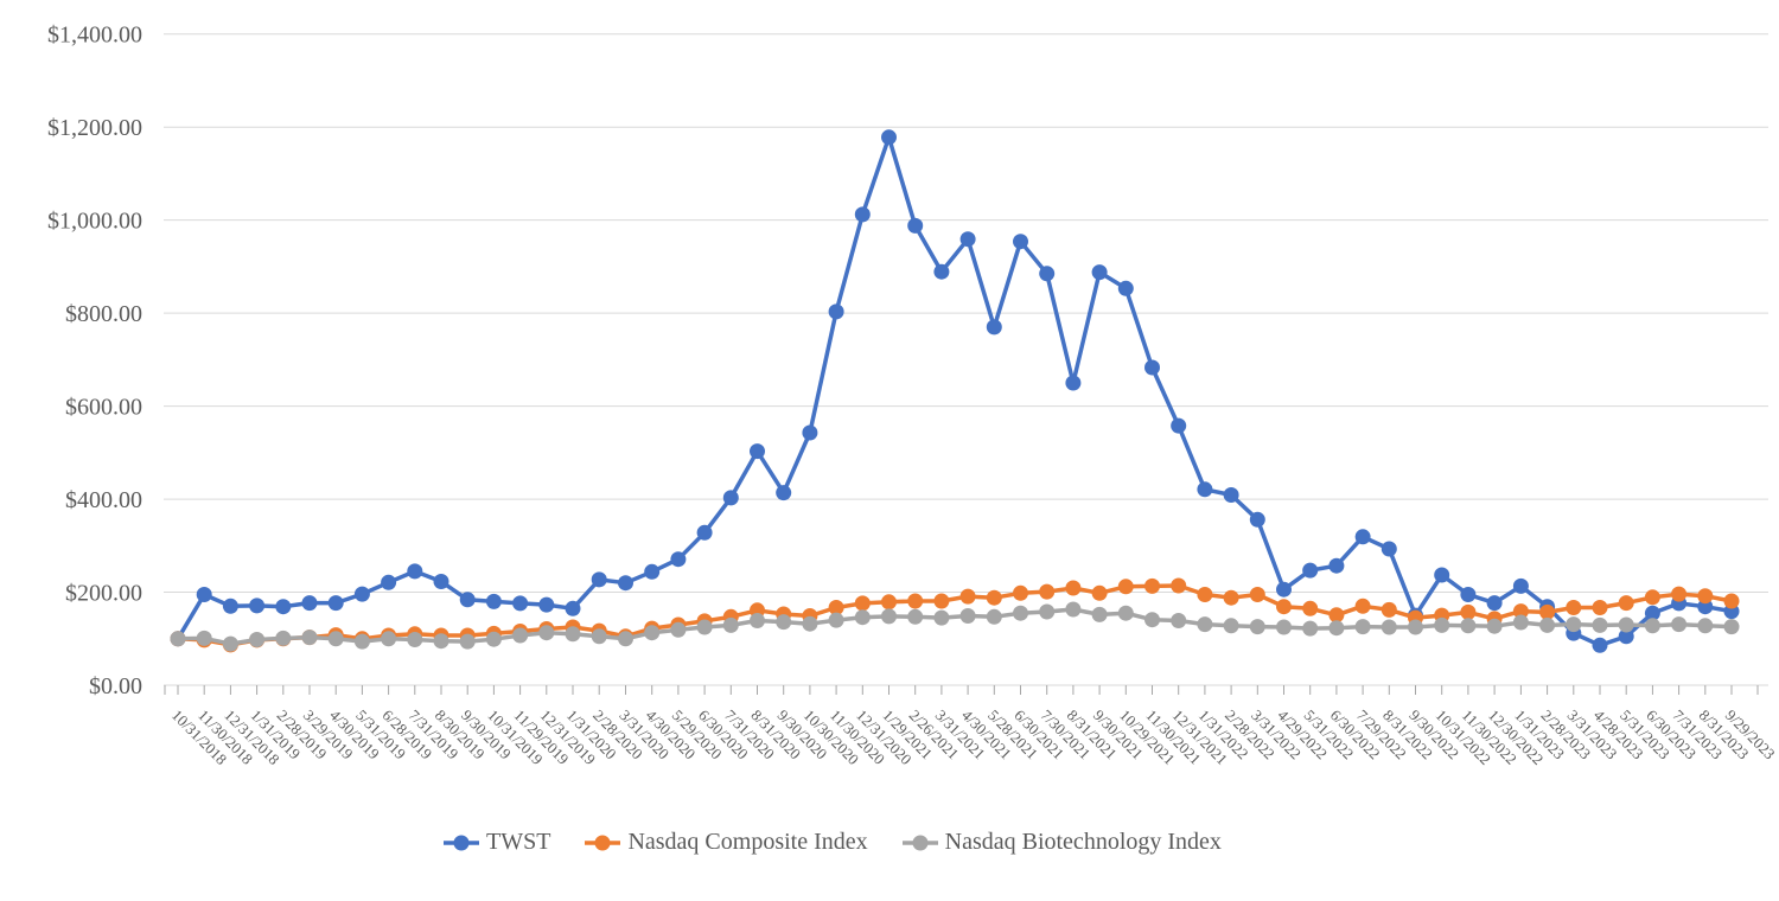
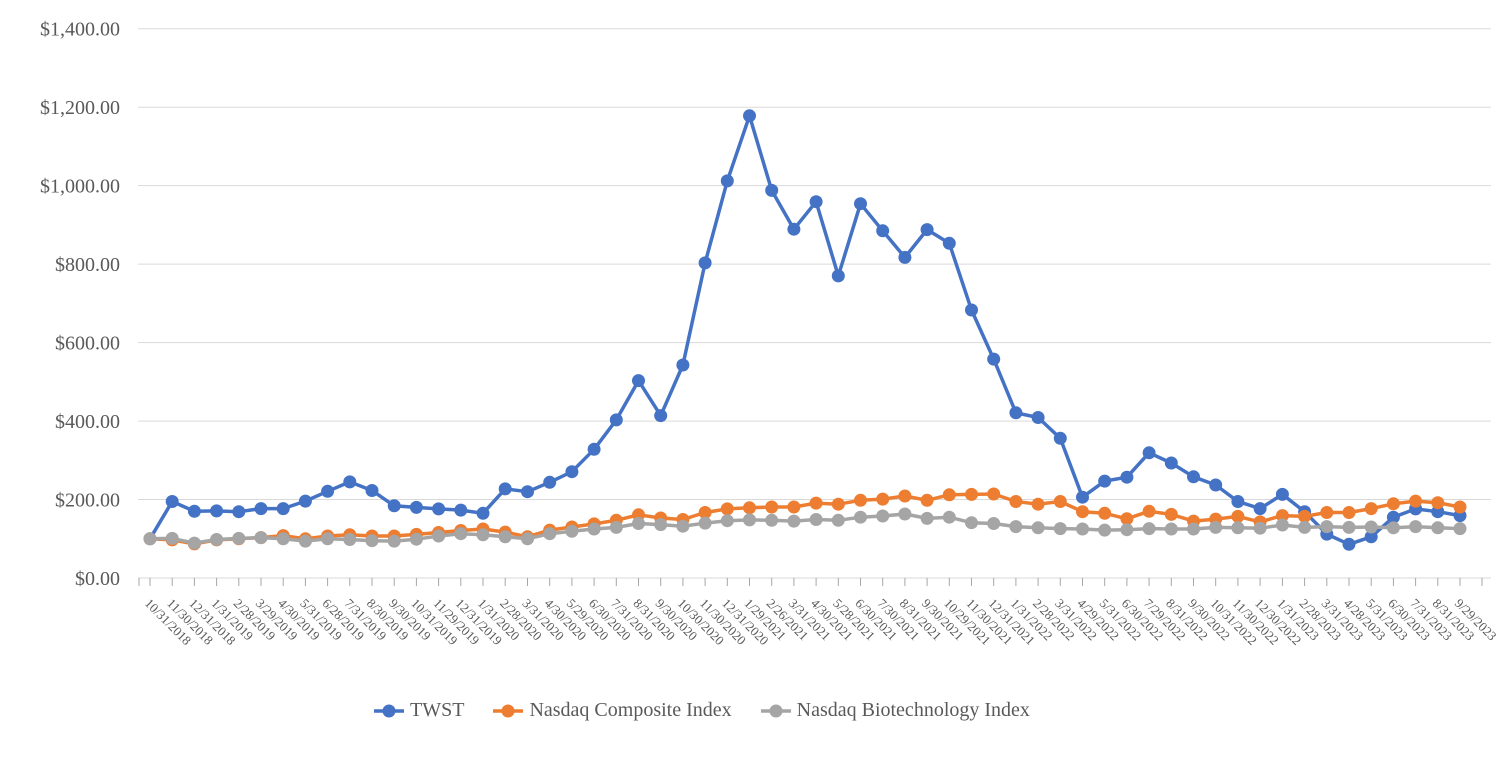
TWST/8/31/2021: $650 -> $820
TWST/9/30/2022: $150 -> $260
